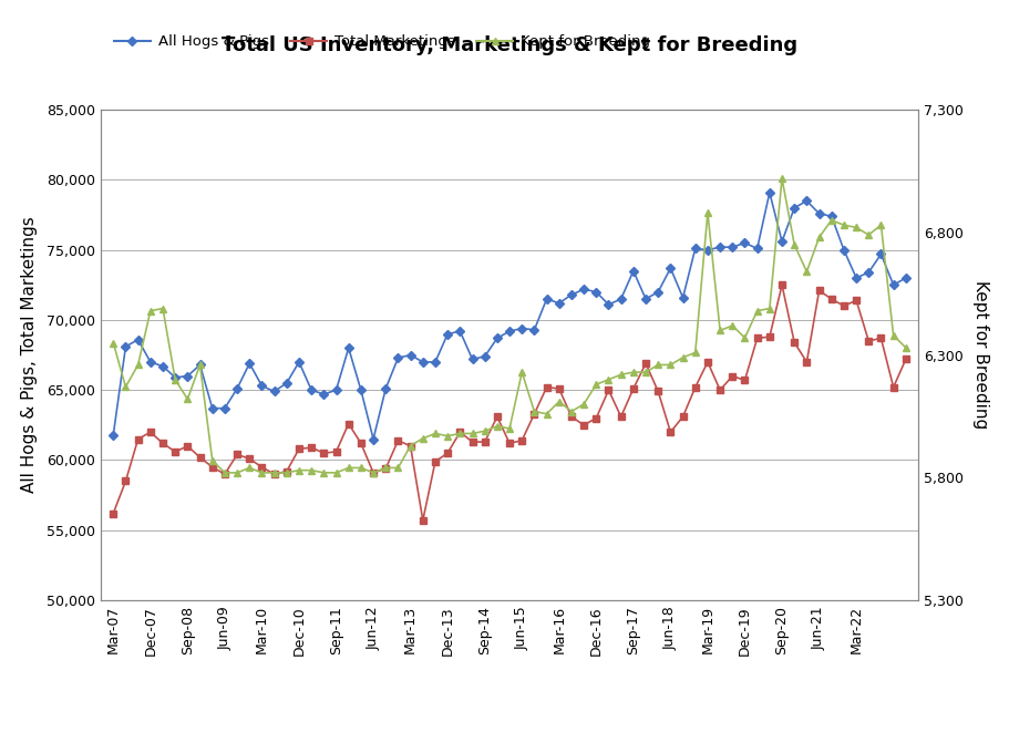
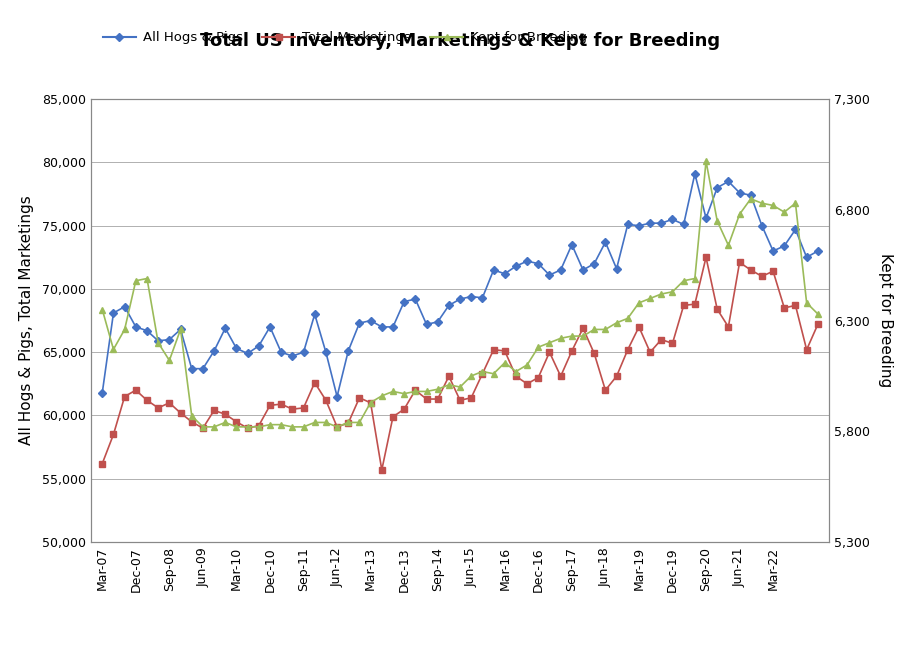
Kept for Breeding/Jun-15: 6,230 -> 6,050
Kept for Breeding/Mar-19: 6,880 -> 6,380
Kept for Breeding/Dec-19: 6,370 -> 6,430
